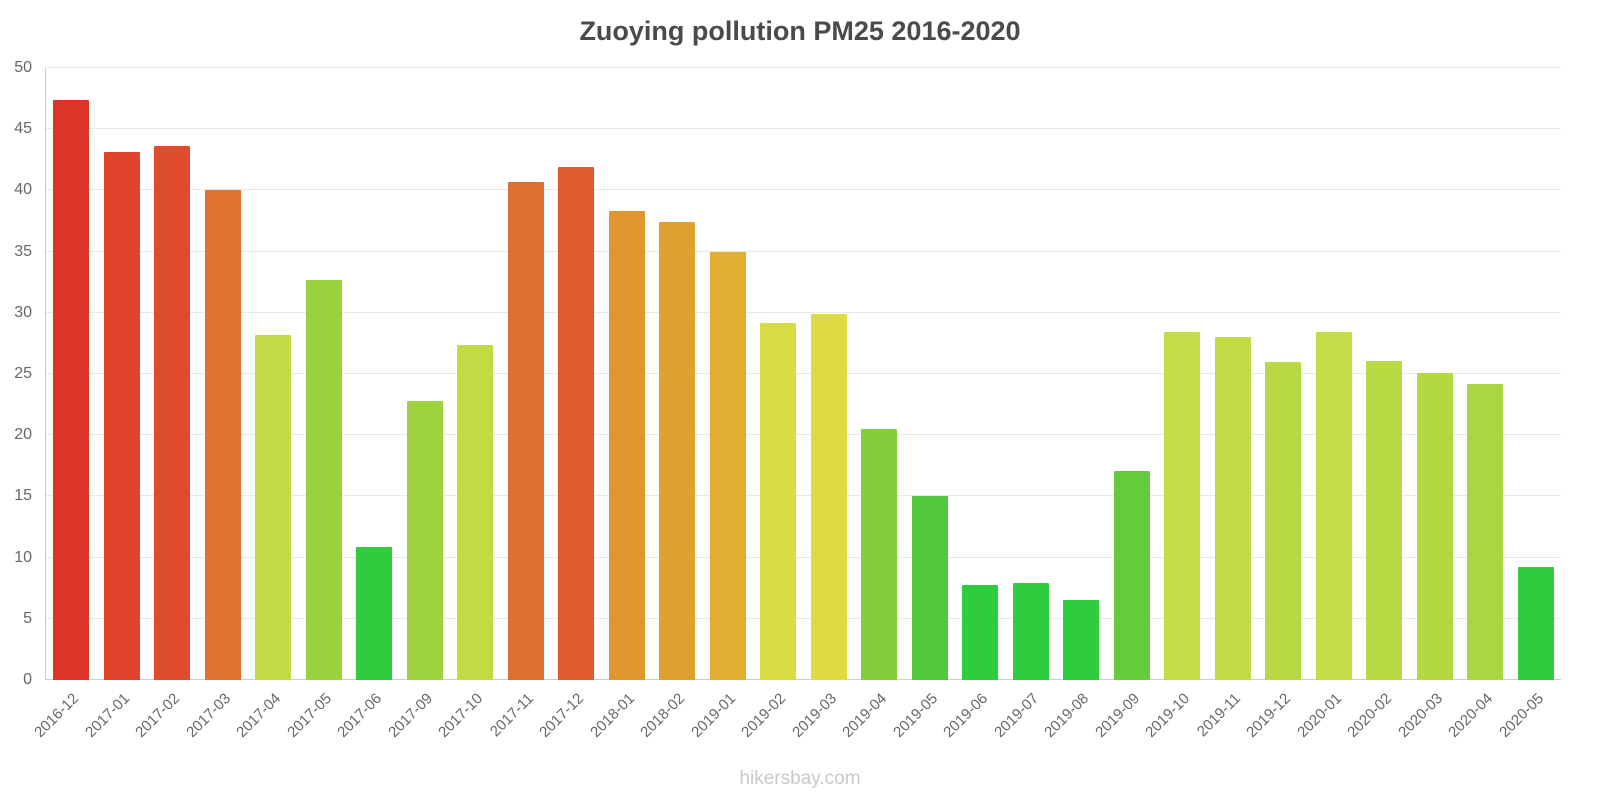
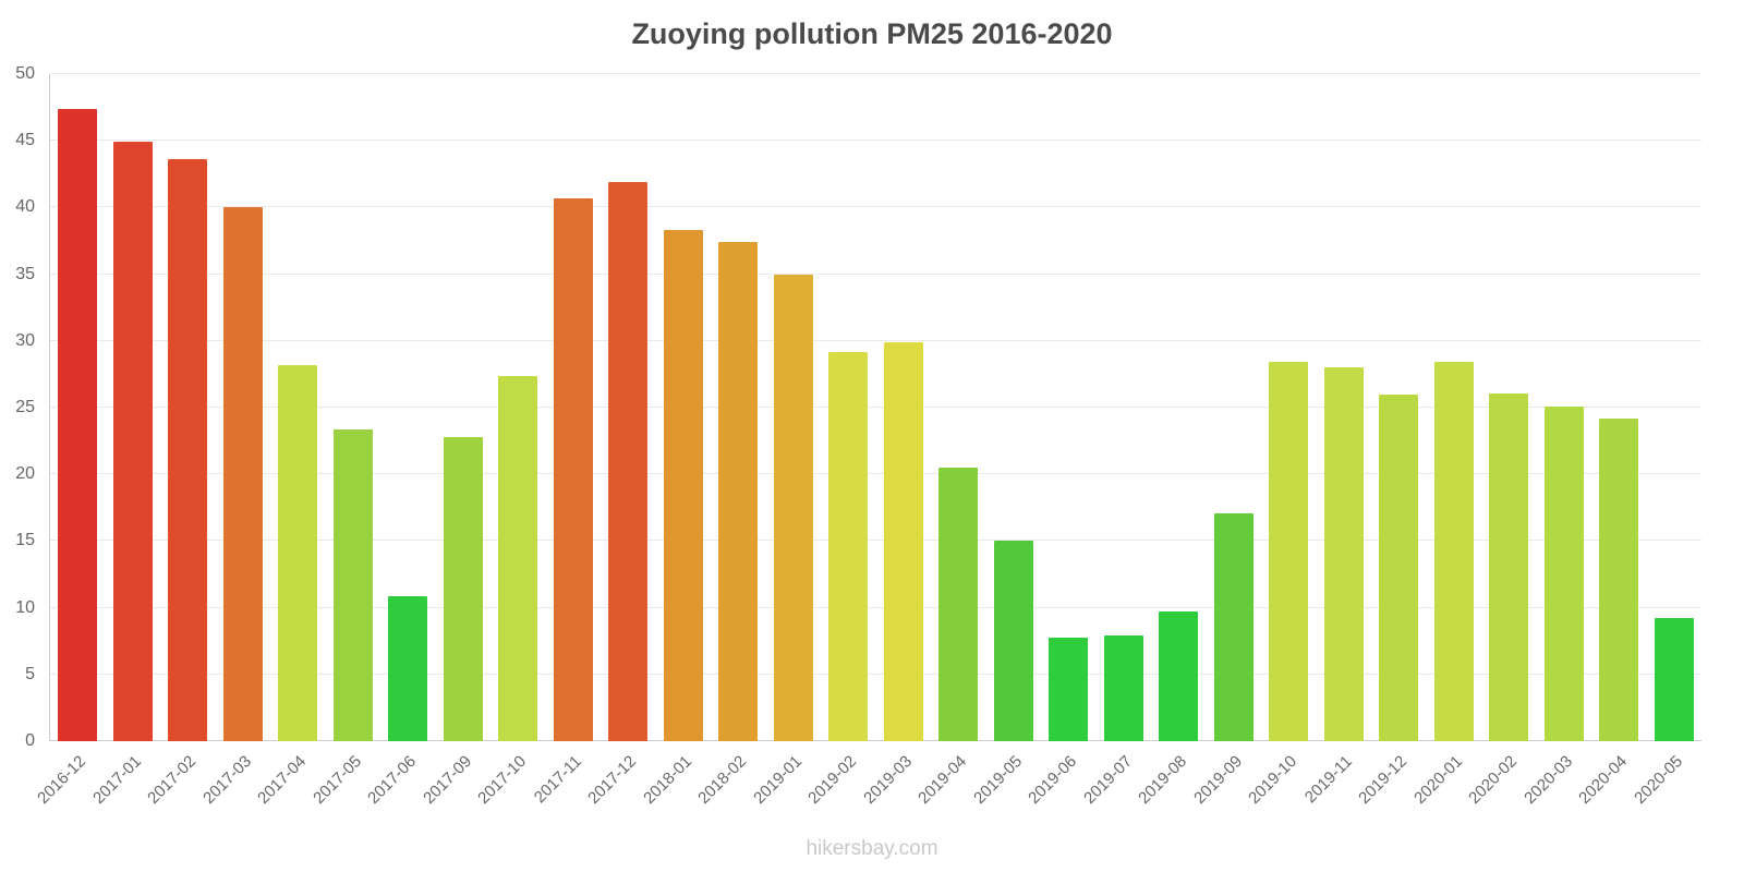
2017-01: 43.1 -> 44.9
2017-05: 32.7 -> 23.4
2019-08: 6.5 -> 9.7
